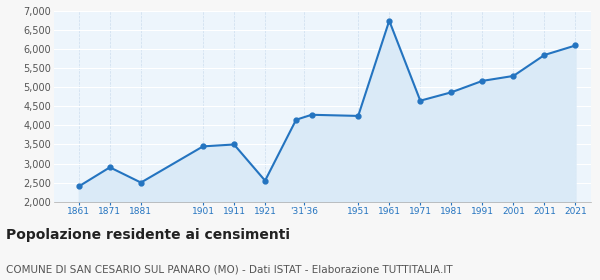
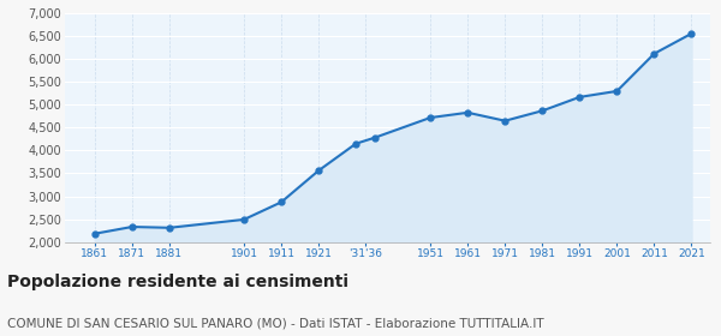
1861: 2,400 -> 2,180
1871: 2,900 -> 2,330
1881: 2,500 -> 2,310
1901: 3,450 -> 2,490
1911: 3,500 -> 2,870
1921: 2,550 -> 3,560
1951: 4,250 -> 4,720
1961: 6,750 -> 4,830
2011: 5,850 -> 6,120
2021: 6,100 -> 6,560
